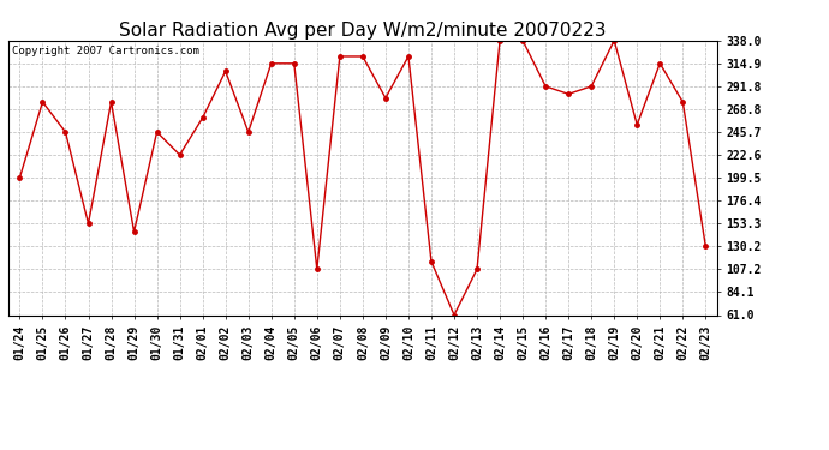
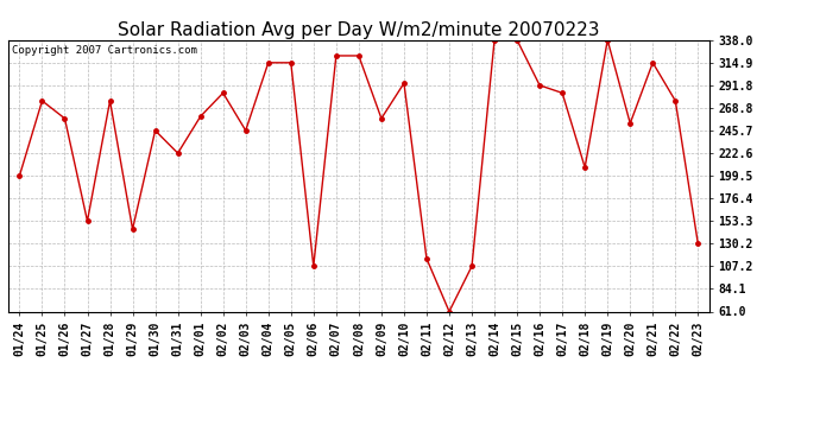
01/26: 246 -> 258
02/02: 307 -> 284
02/09: 280 -> 258
02/10: 322 -> 294
02/18: 292 -> 208
